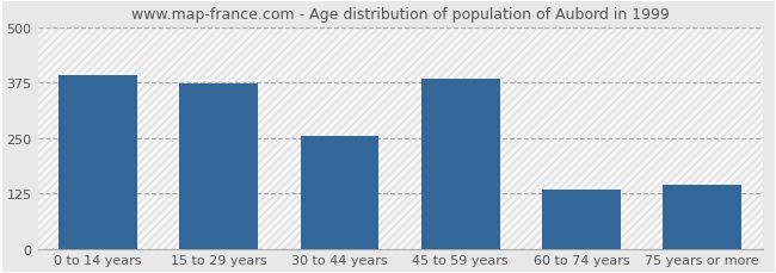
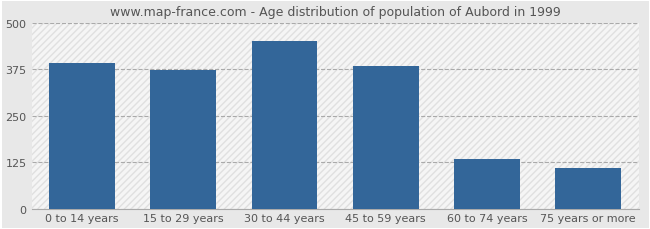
30 to 44 years: 255 -> 450
75 years or more: 145 -> 108
